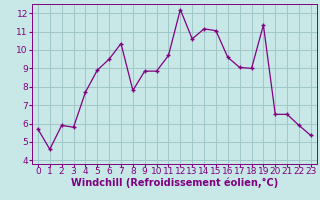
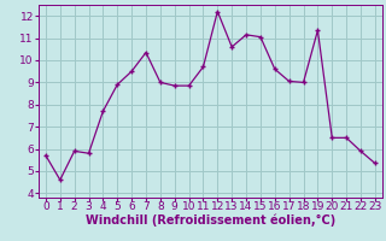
8: 7.8 -> 9.0
